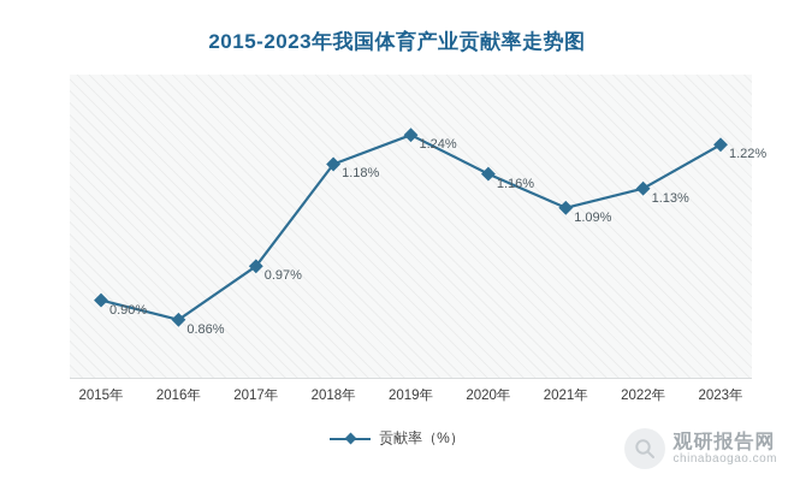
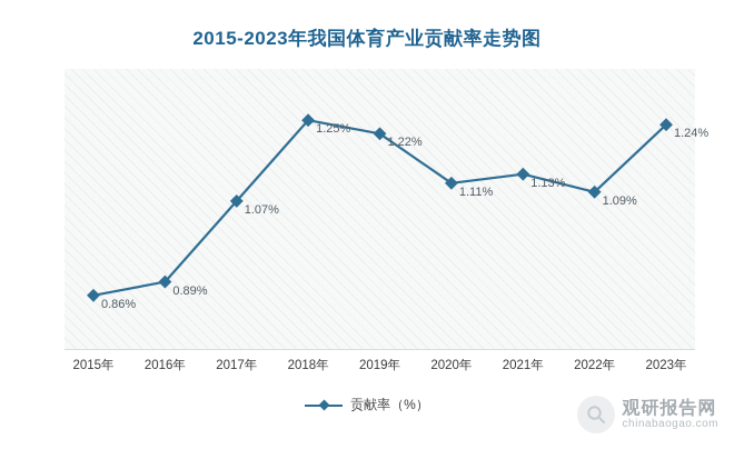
2015年: 0.90% -> 0.86%
2016年: 0.86% -> 0.89%
2017年: 0.97% -> 1.07%
2018年: 1.18% -> 1.25%
2019年: 1.24% -> 1.22%
2020年: 1.16% -> 1.11%
2021年: 1.09% -> 1.13%
2022年: 1.13% -> 1.09%
2023年: 1.22% -> 1.24%
